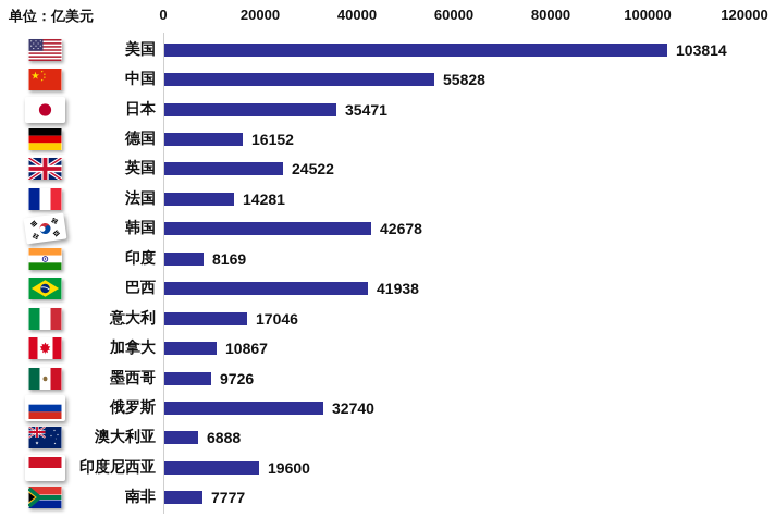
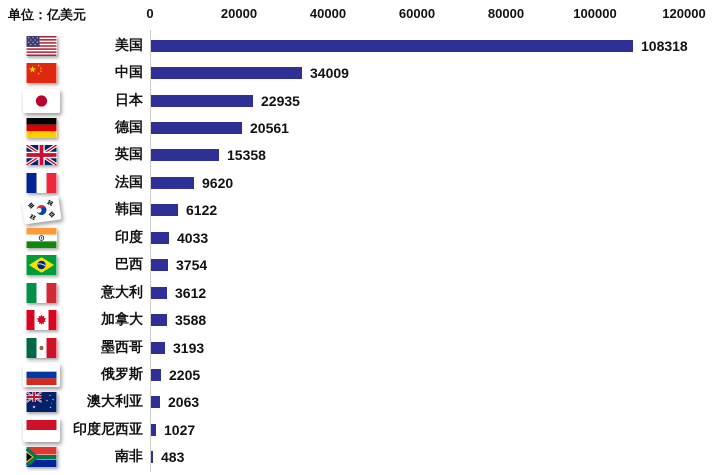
美国: 103814 -> 108318
中国: 55828 -> 34009
日本: 35471 -> 22935
德国: 16152 -> 20561
英国: 24522 -> 15358
法国: 14281 -> 9620
韩国: 42678 -> 6122
印度: 8169 -> 4033
巴西: 41938 -> 3754
意大利: 17046 -> 3612
加拿大: 10867 -> 3588
墨西哥: 9726 -> 3193
俄罗斯: 32740 -> 2205
澳大利亚: 6888 -> 2063
印度尼西亚: 19600 -> 1027
南非: 7777 -> 483
